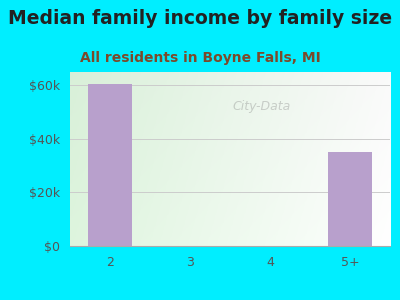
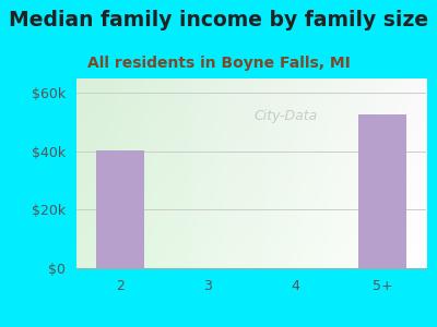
2: $60.5k -> $40.5k
5+: $35.0k -> $52.5k
